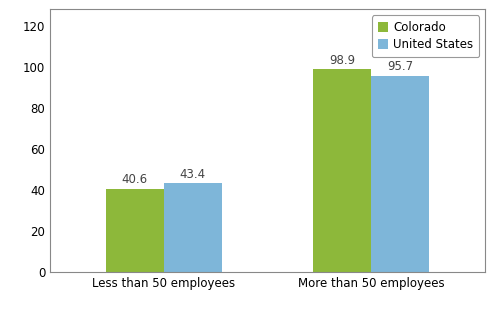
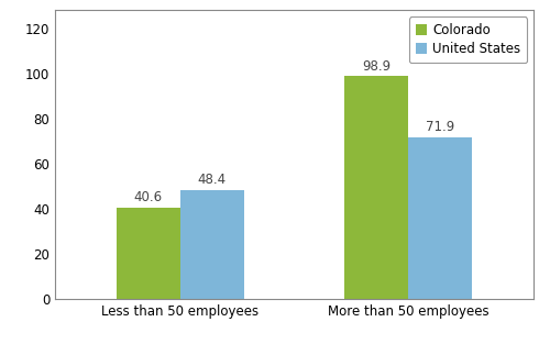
United States/Less than 50 employees: 43.4 -> 48.4
United States/More than 50 employees: 95.7 -> 71.9
